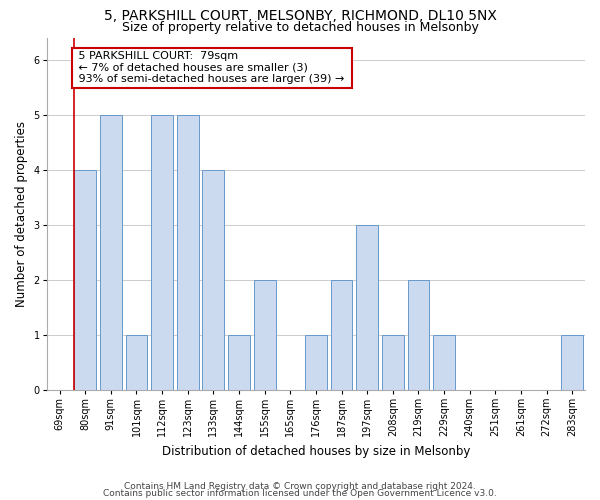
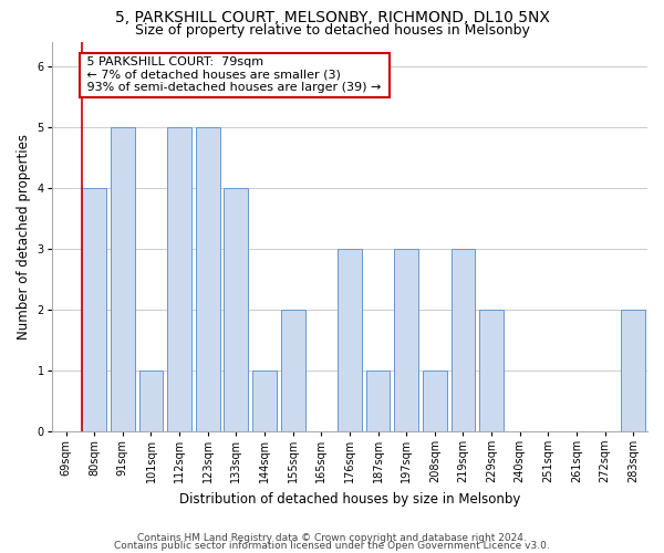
176sqm: 1 -> 3
187sqm: 2 -> 1
219sqm: 2 -> 3
229sqm: 1 -> 2
283sqm: 1 -> 2
